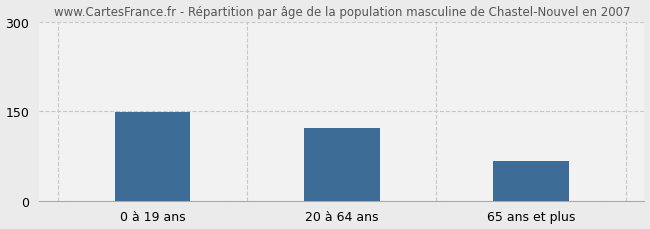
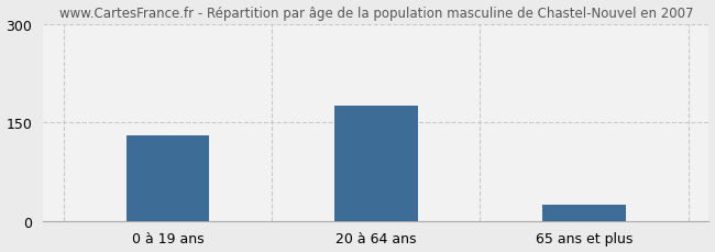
0 à 19 ans: 148 -> 130
20 à 64 ans: 122 -> 175
65 ans et plus: 66 -> 25
